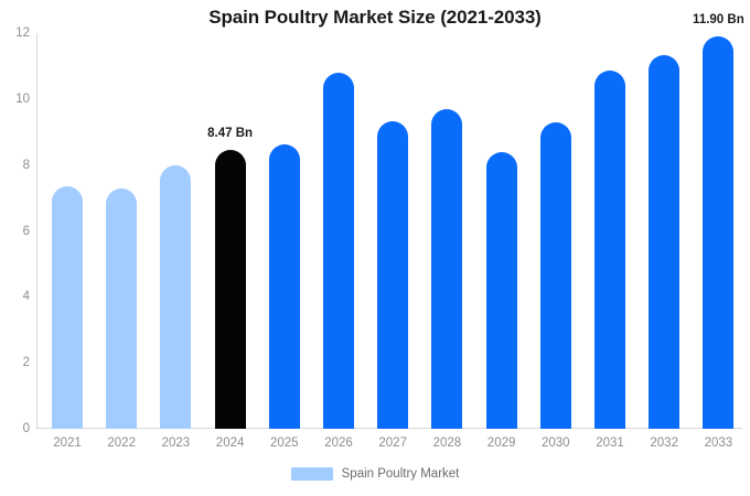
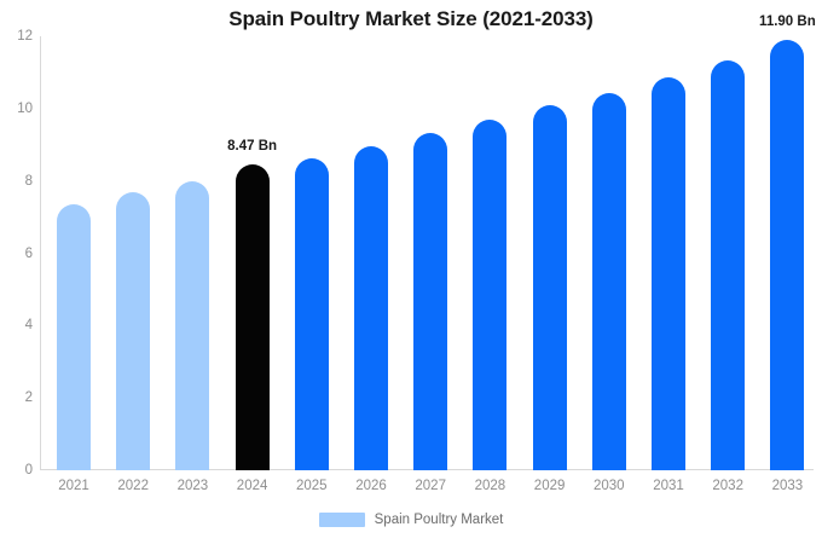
2022: 7.3 -> 7.7
2026: 10.8 -> 9.0
2029: 8.4 -> 10.1
2030: 9.3 -> 10.4
